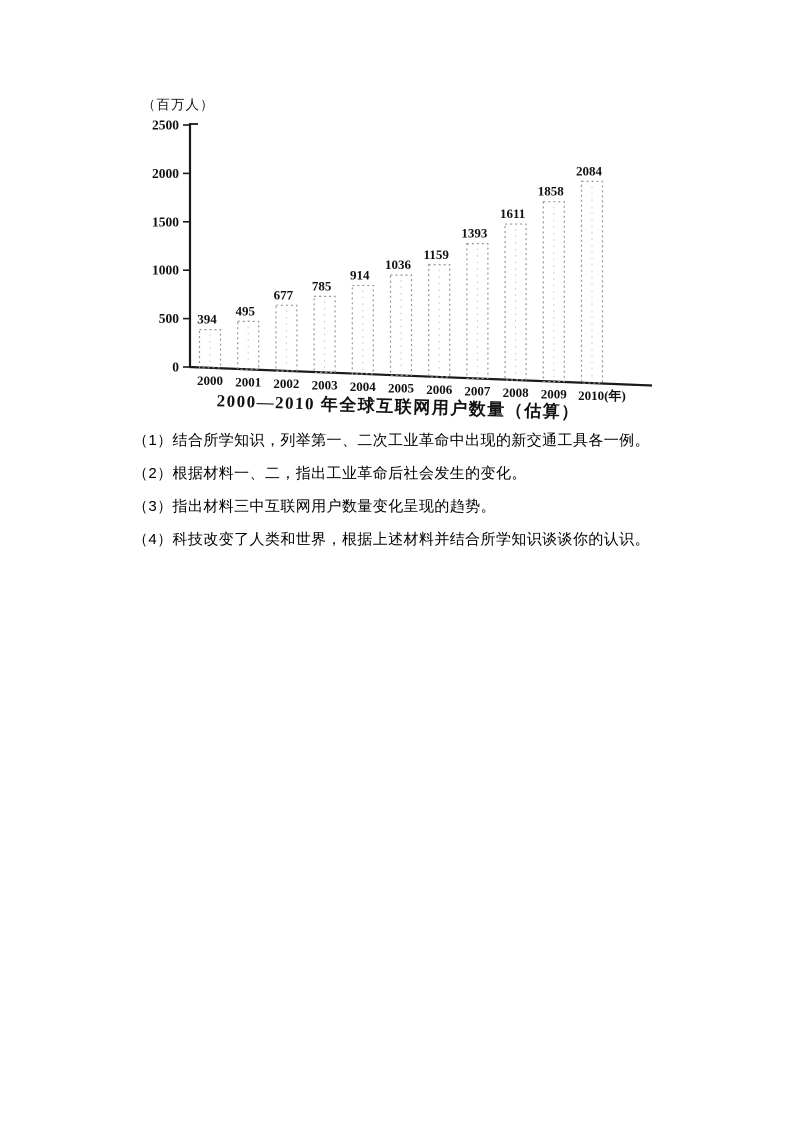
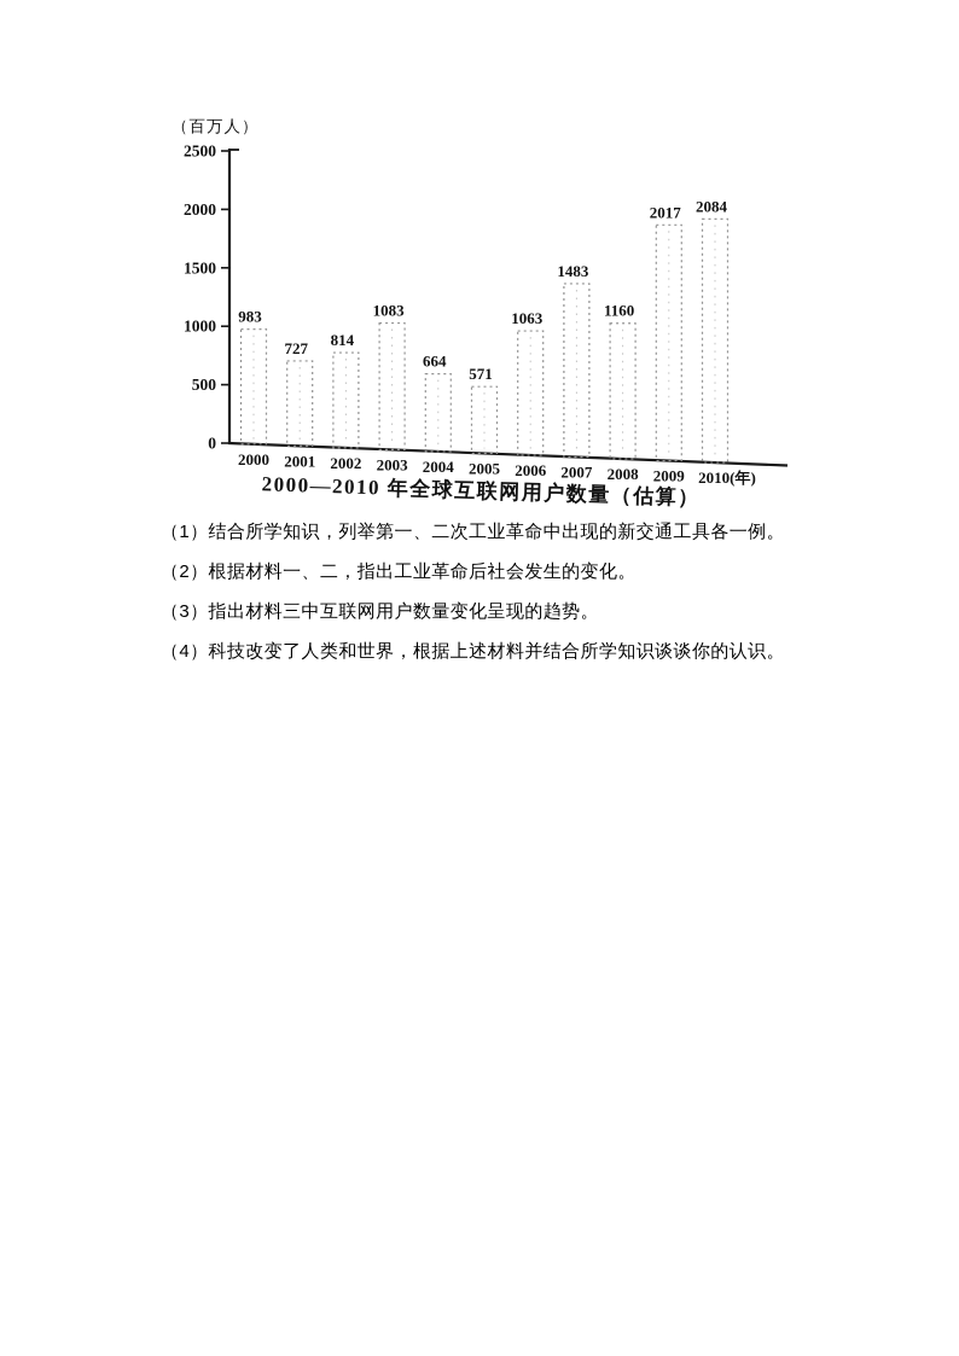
2000: 394 -> 983
2001: 495 -> 727
2002: 677 -> 814
2003: 785 -> 1083
2004: 914 -> 664
2005: 1036 -> 571
2006: 1159 -> 1063
2007: 1393 -> 1483
2008: 1611 -> 1160
2009: 1858 -> 2017
